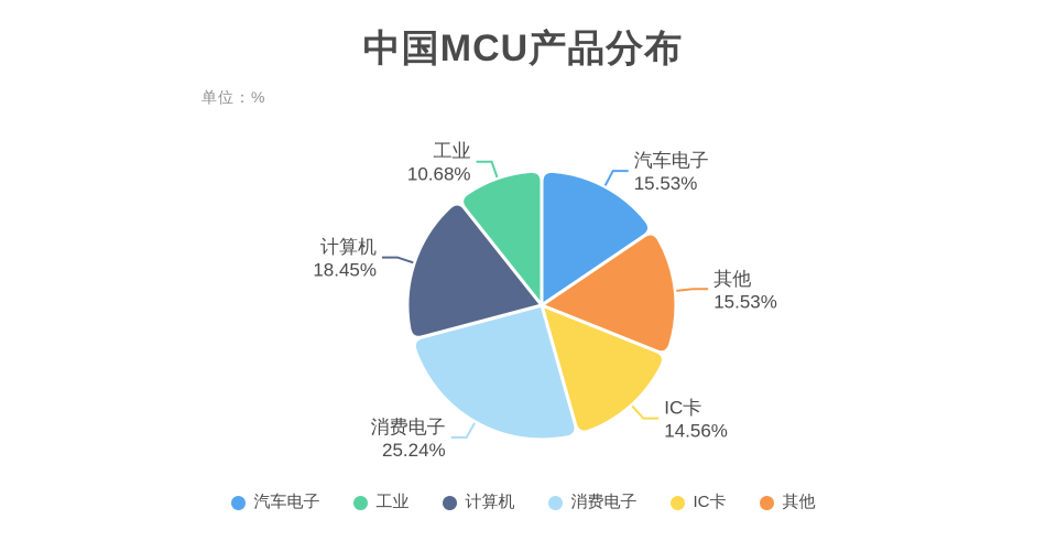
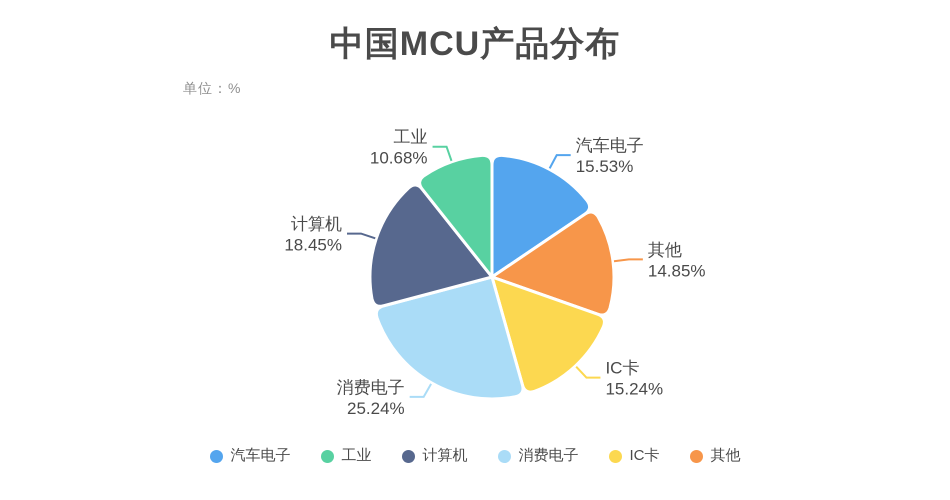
其他: 15.53% -> 14.85%
IC卡: 14.56% -> 15.24%
